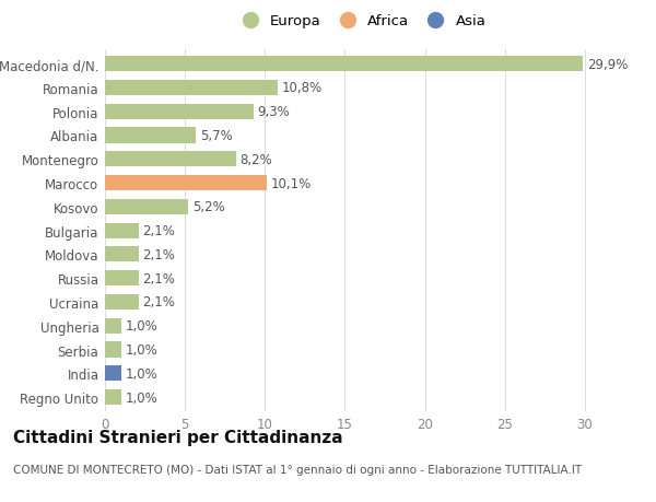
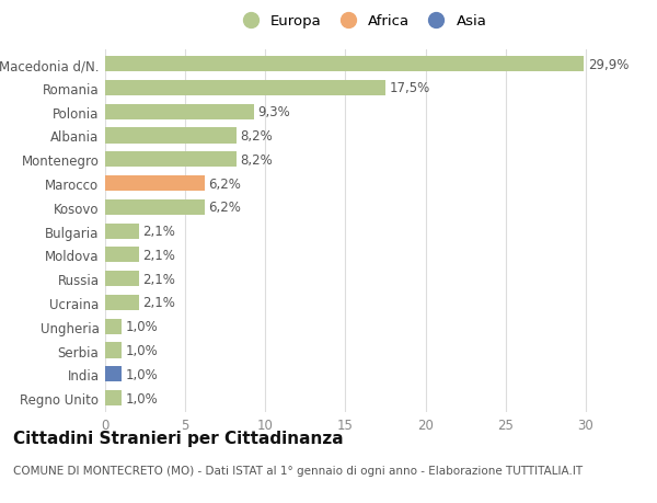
Romania: 10,8% -> 17,5%
Albania: 5,7% -> 8,2%
Marocco: 10,1% -> 6,2%
Kosovo: 5,2% -> 6,2%
